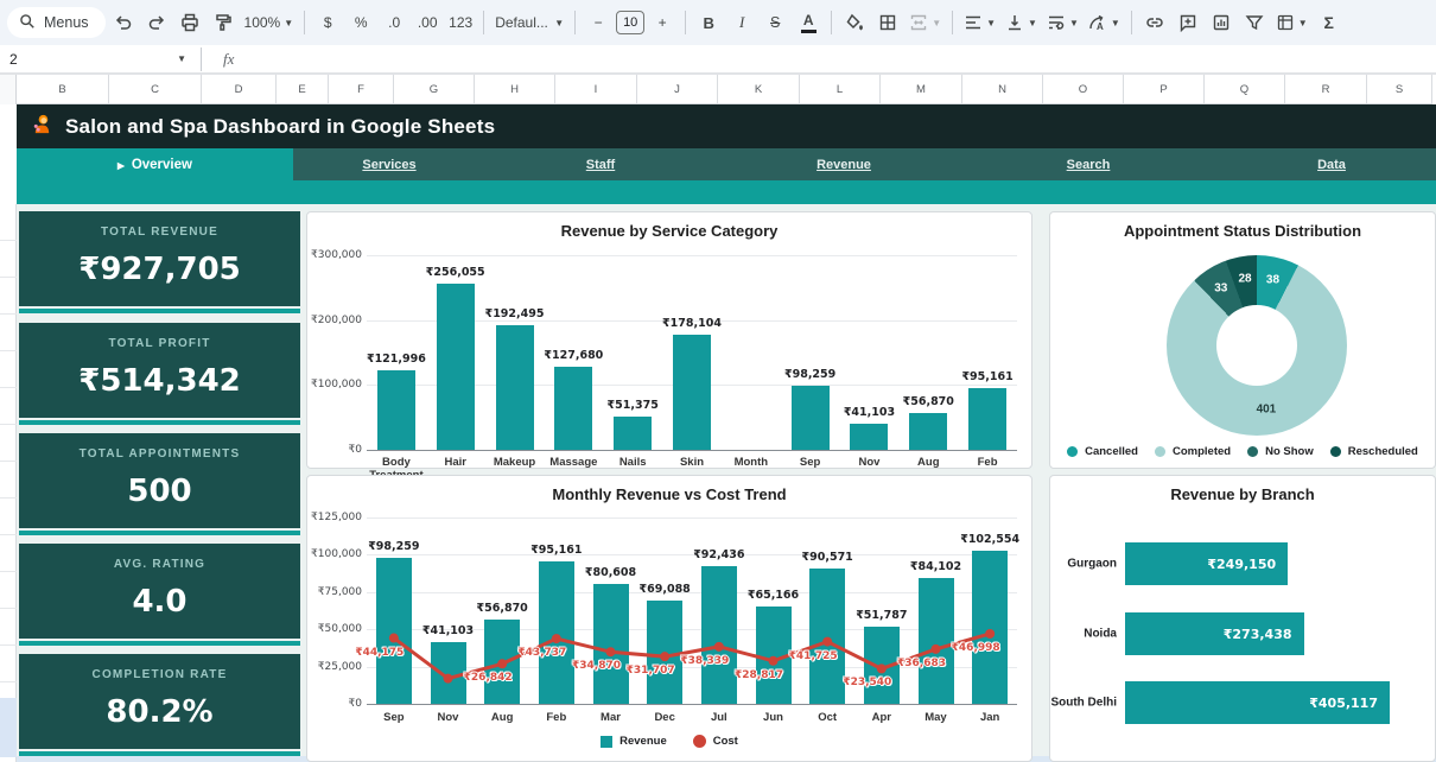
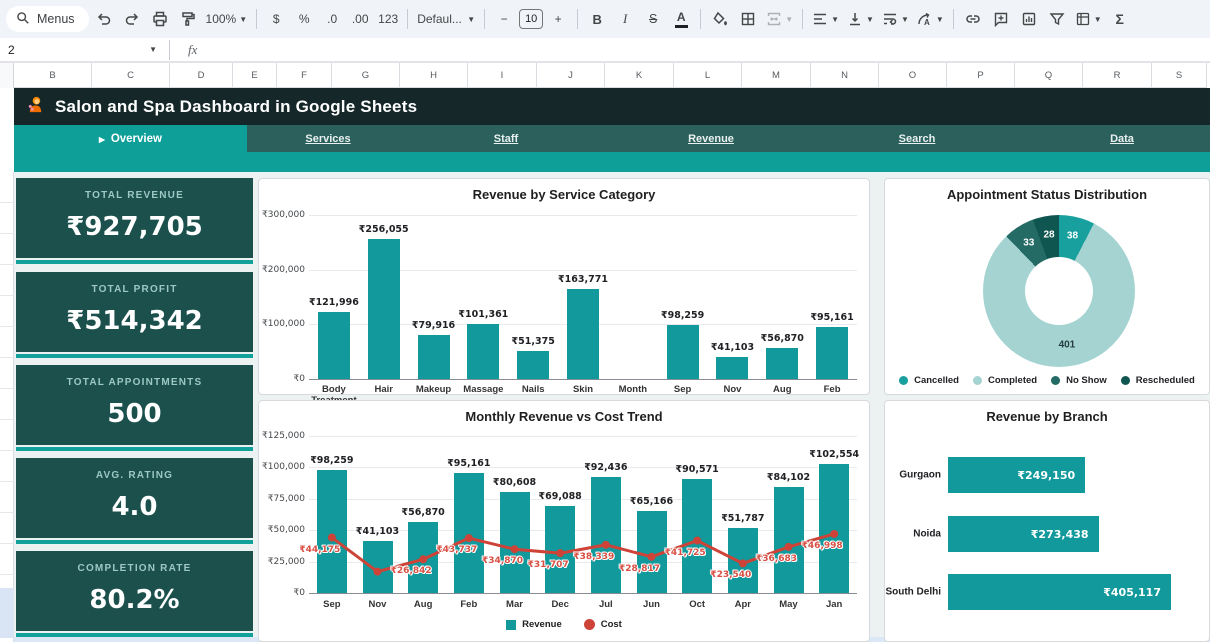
Revenue by Service Category/Makeup: 192,495 -> 79,916
Revenue by Service Category/Massage: 127,680 -> 101,361
Revenue by Service Category/Skin: 178,104 -> 163,771
